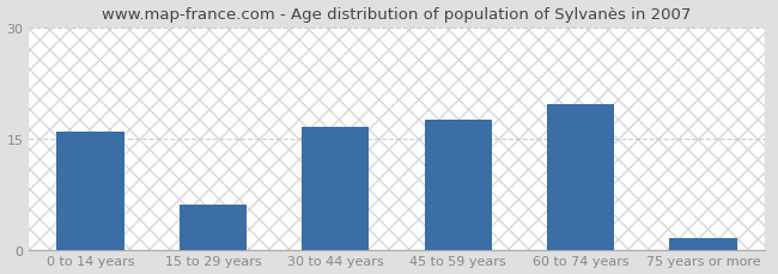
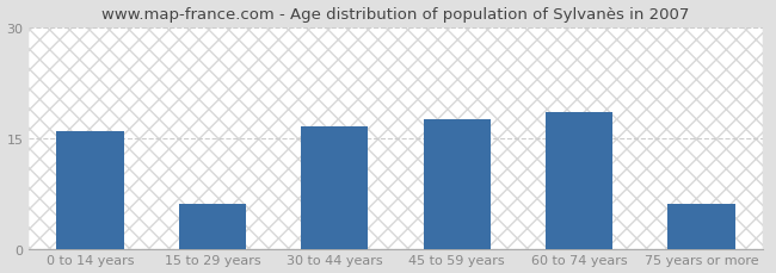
60 to 74 years: 19.6 -> 18.5
75 years or more: 1.6 -> 6.0
